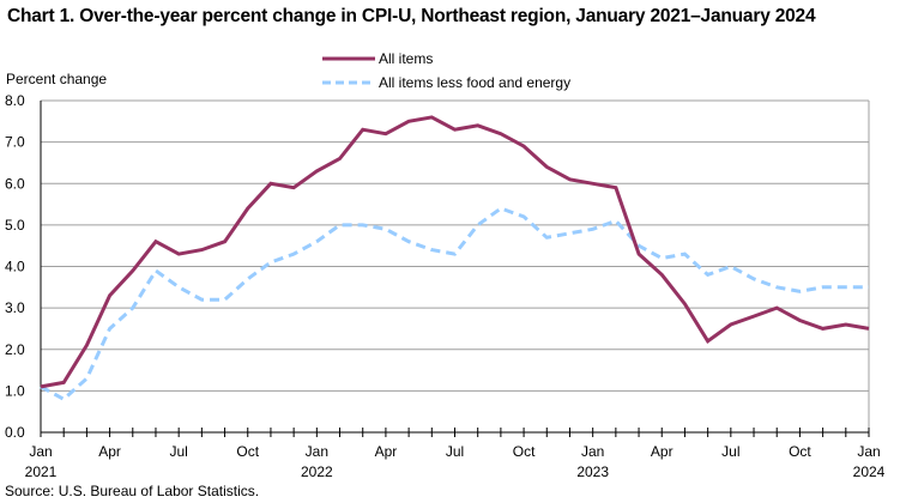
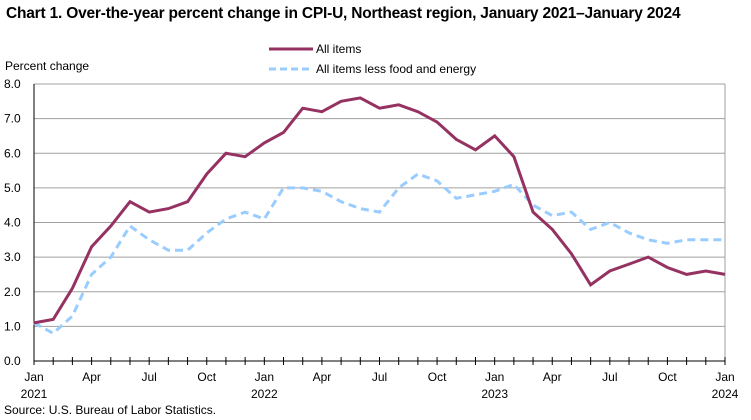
All items less food and energy/Jan 2022: 4.6 -> 4.1
All items/Jan 2023: 6.0 -> 6.5
